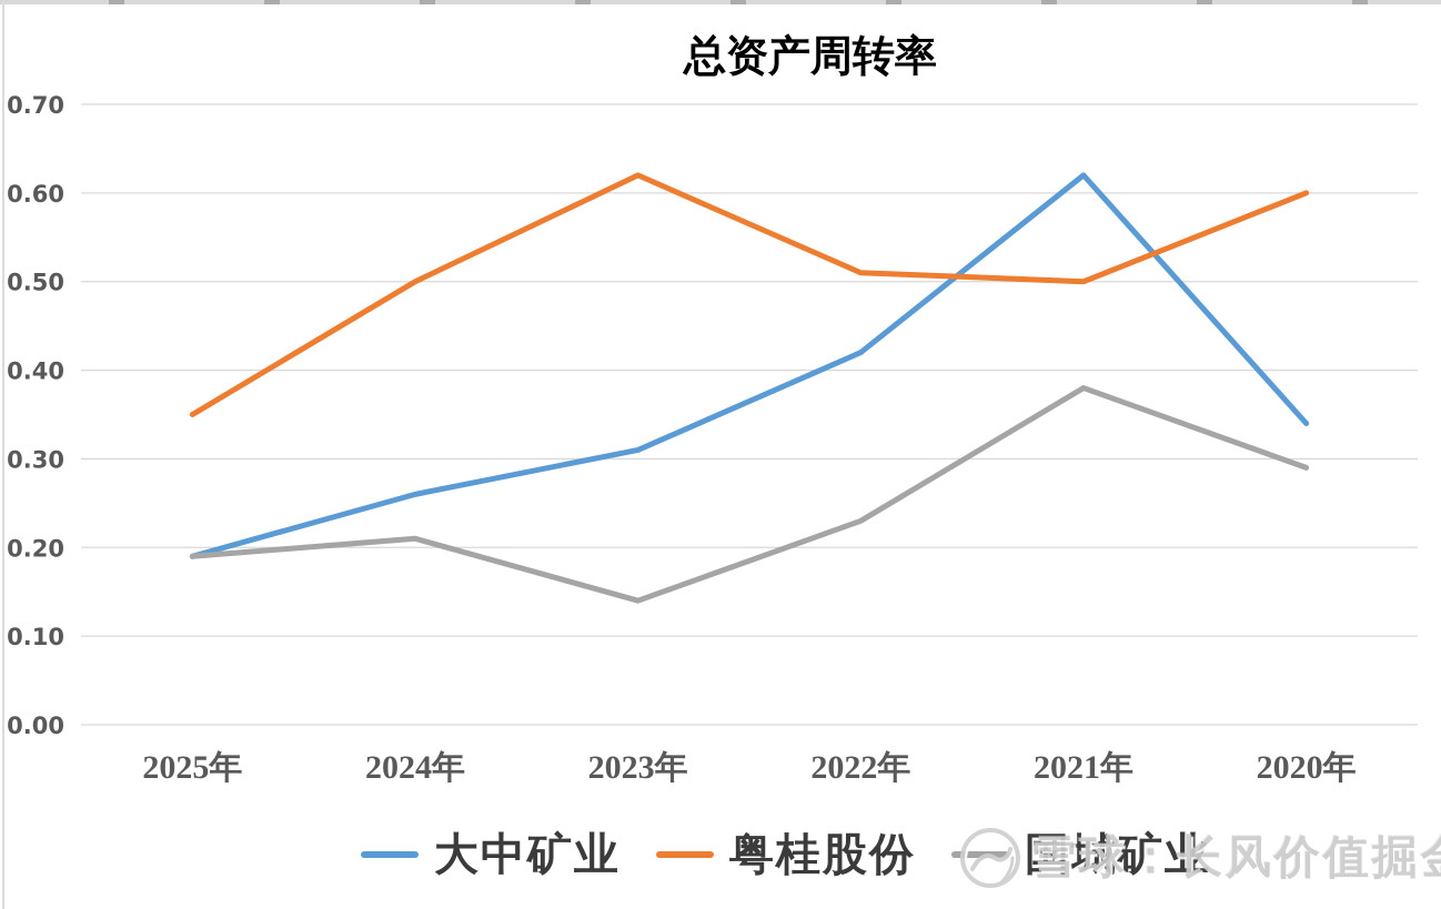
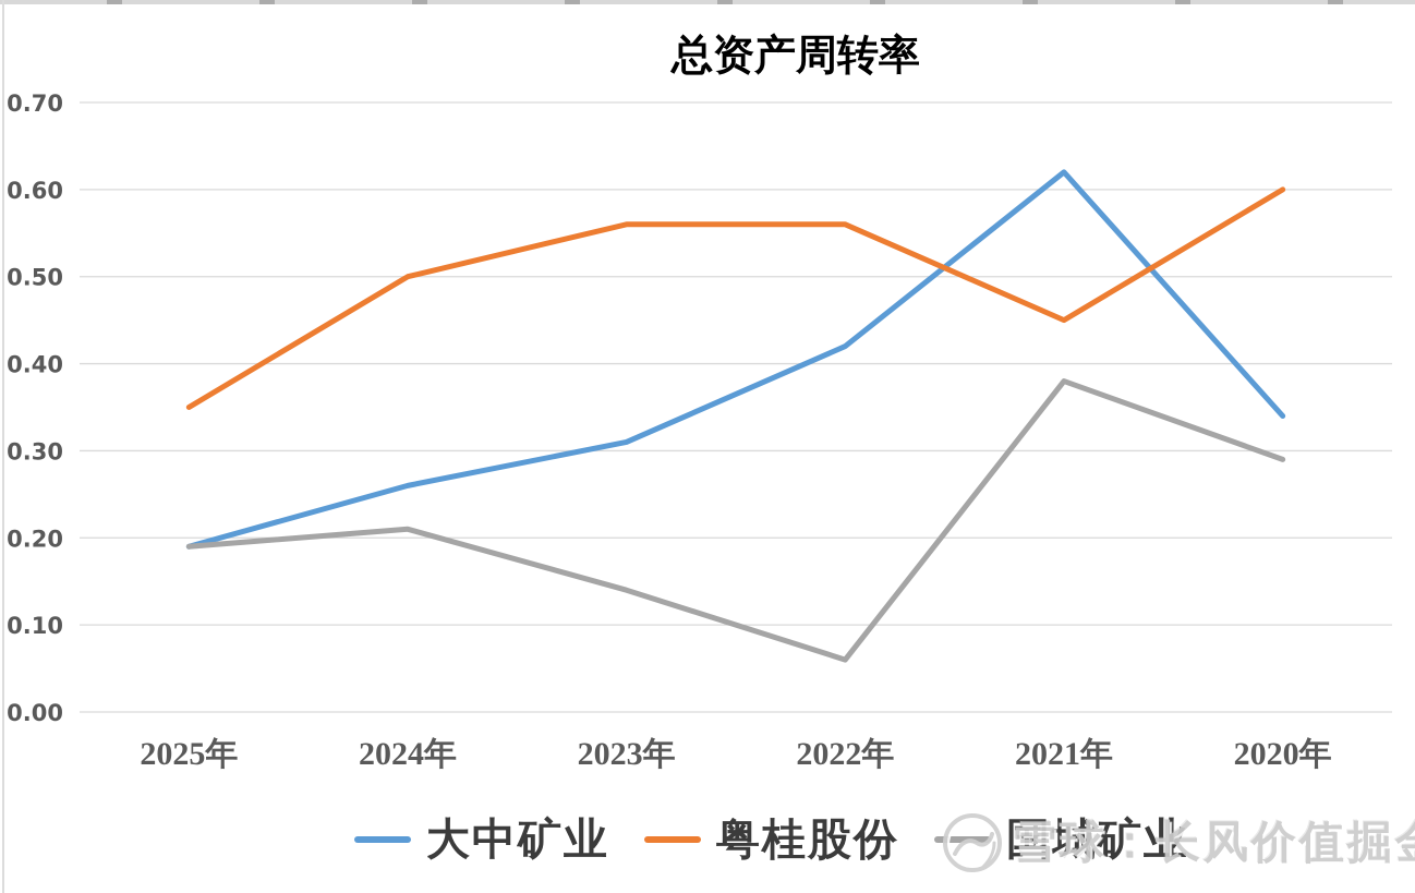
粤桂股份/2023年: 0.62 -> 0.56
粤桂股份/2022年: 0.51 -> 0.56
国城矿业/2022年: 0.23 -> 0.06
粤桂股份/2021年: 0.50 -> 0.45
